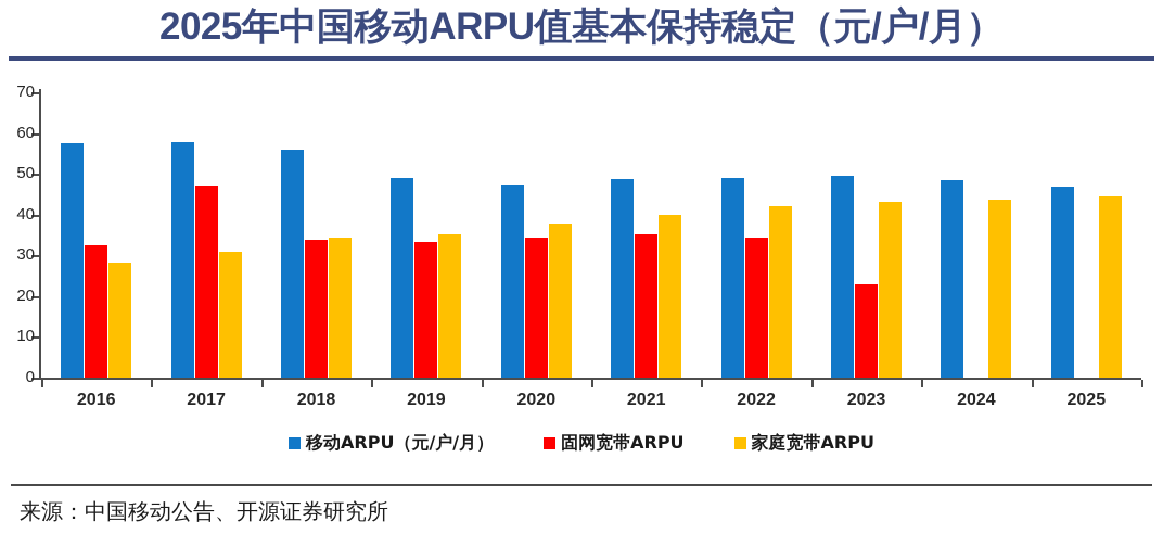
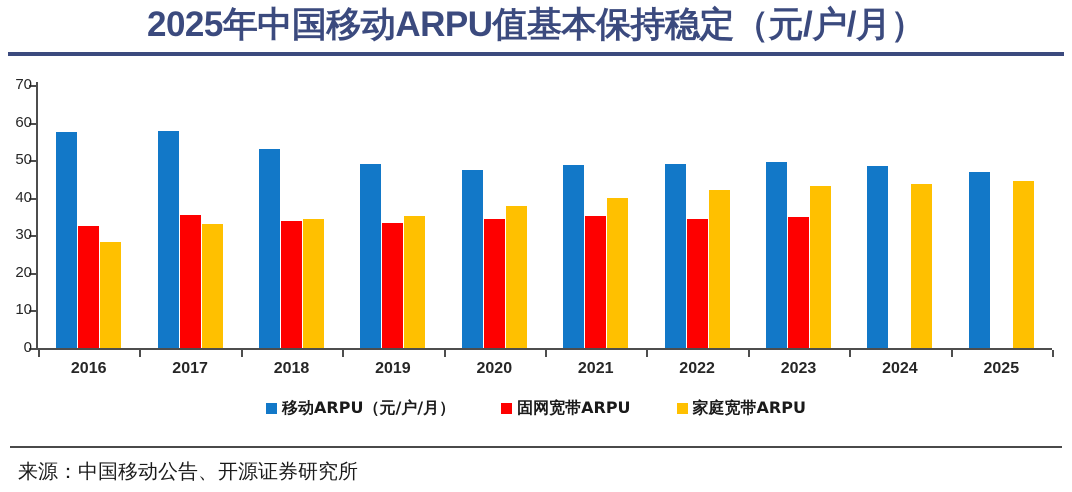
固网宽带ARPU/2017: 47 -> 36
家庭宽带ARPU/2017: 31 -> 33
移动ARPU（元/户/月）/2018: 56 -> 53
固网宽带ARPU/2023: 23 -> 35
